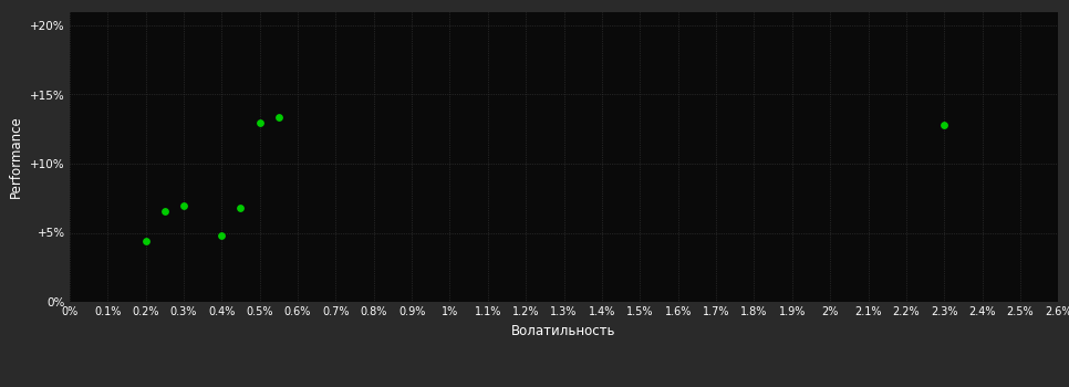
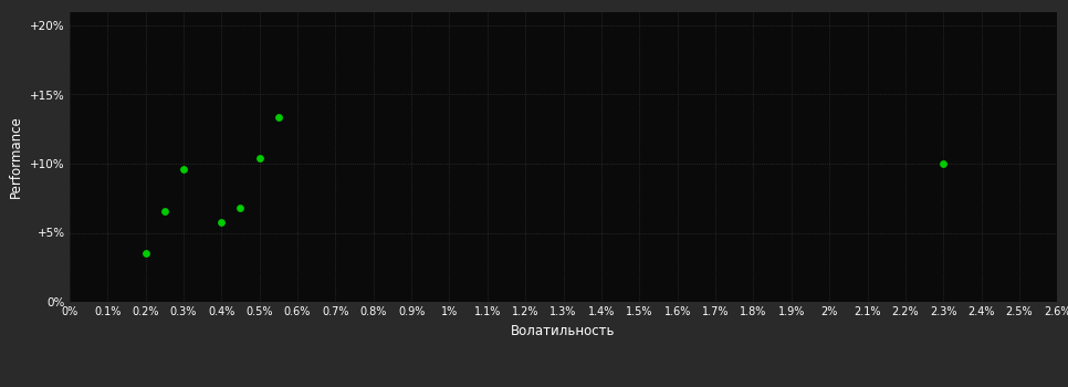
0.2%: 4.4% -> 3.5%
0.3%: 7.0% -> 9.6%
0.4%: 4.8% -> 5.8%
0.5%: 13.0% -> 10.4%
2.3%: 12.8% -> 10.0%
